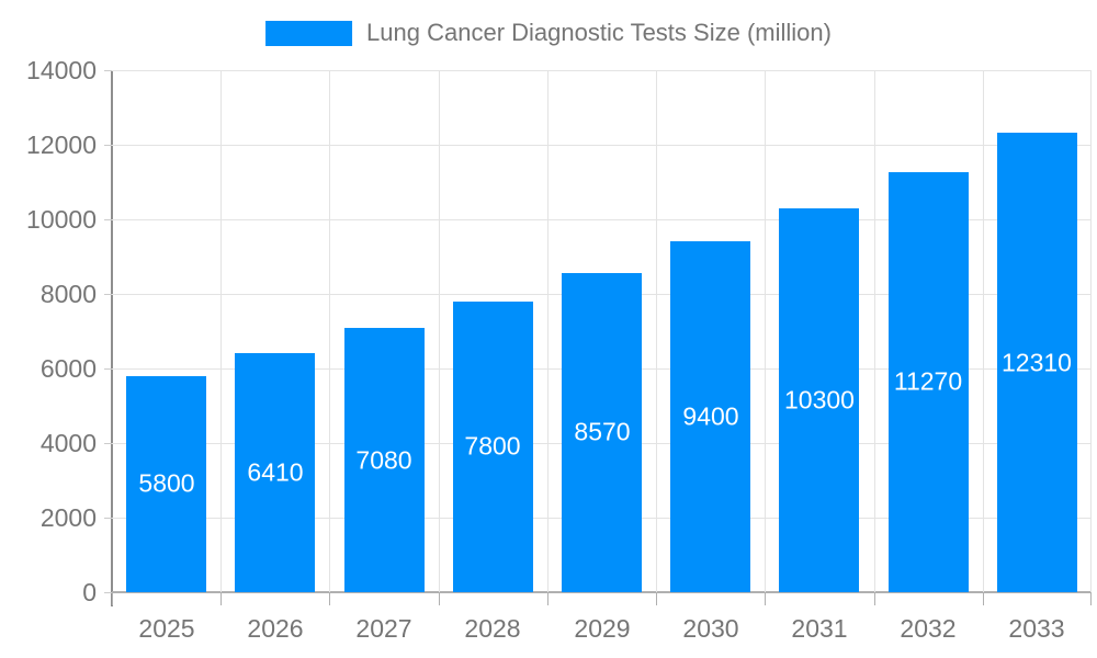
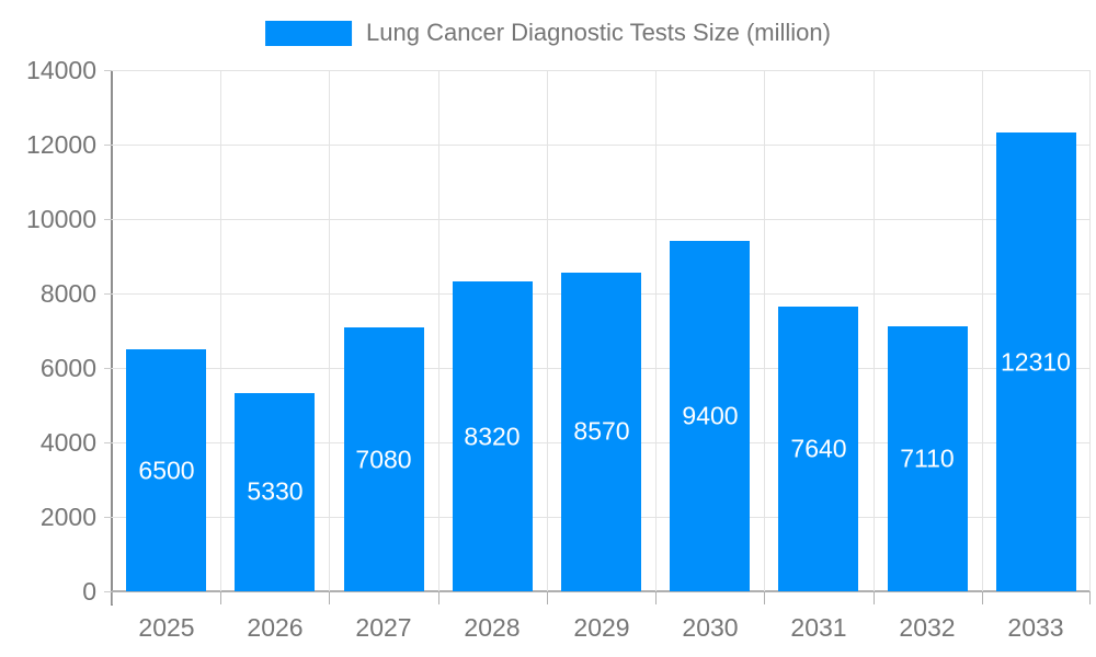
2025: 5800 -> 6500
2026: 6410 -> 5330
2028: 7800 -> 8320
2031: 10300 -> 7640
2032: 11270 -> 7110
